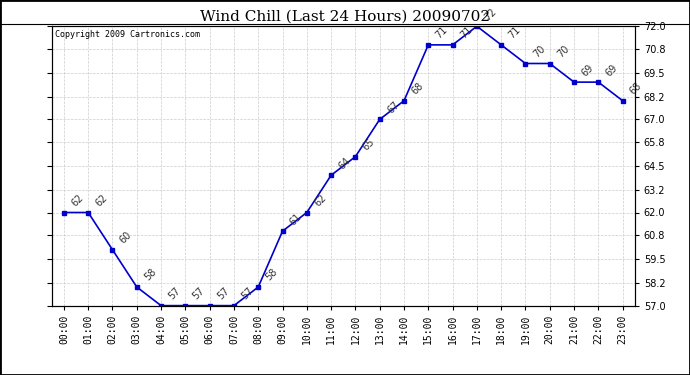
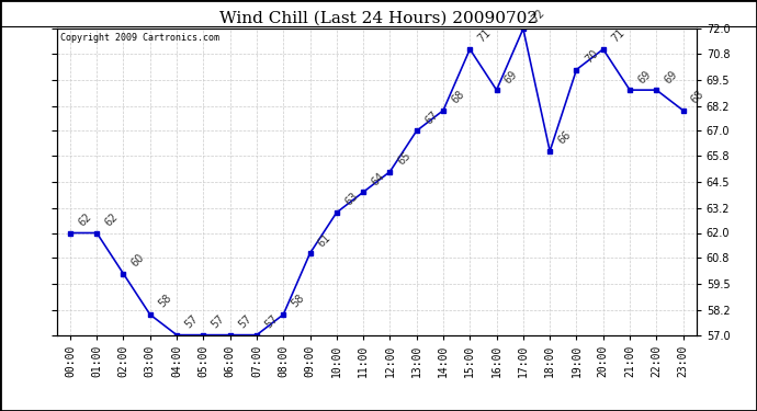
10:00: 62 -> 63
16:00: 71 -> 69
18:00: 71 -> 66
20:00: 70 -> 71
